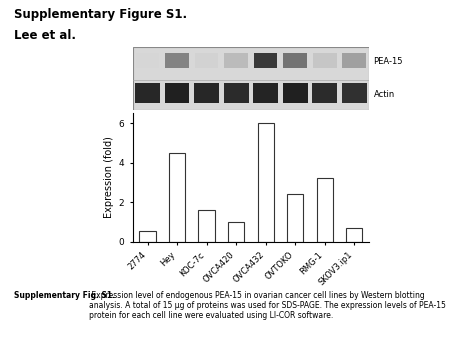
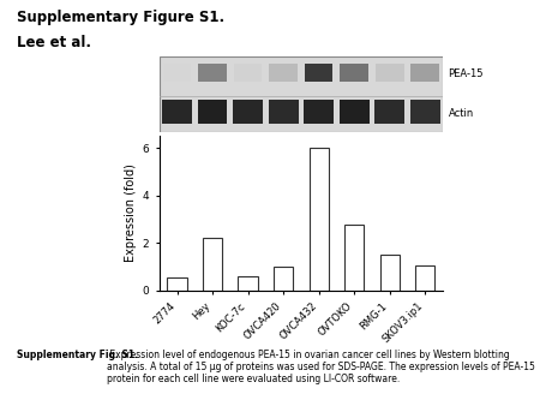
Hey: 4.5 -> 2.2
KOC-7c: 1.6 -> 0.6
OVTOKO: 2.4 -> 2.8
RMG-1: 3.2 -> 1.5
SKOV3.ip1: 0.7 -> 1.1
